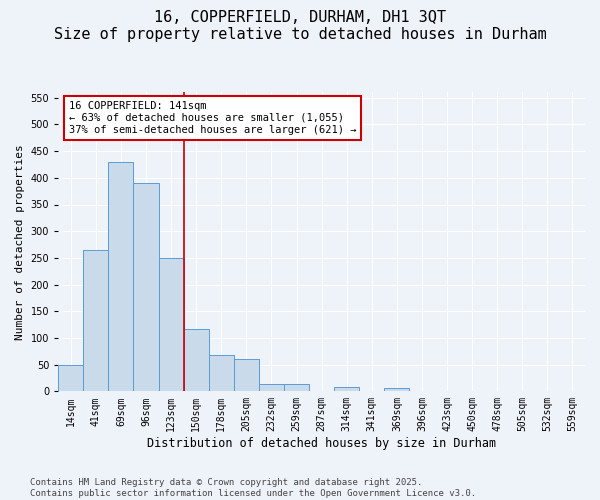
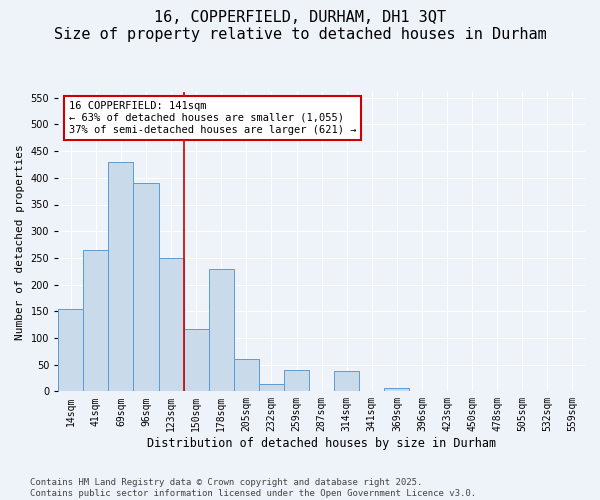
14sqm: 50 -> 154
178sqm: 68 -> 230
259sqm: 14 -> 40
314sqm: 8 -> 38
